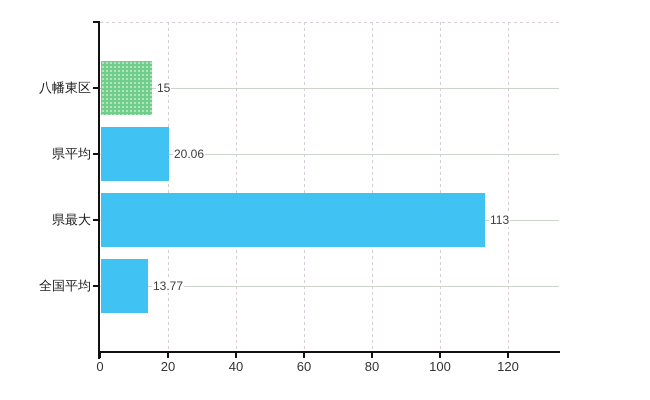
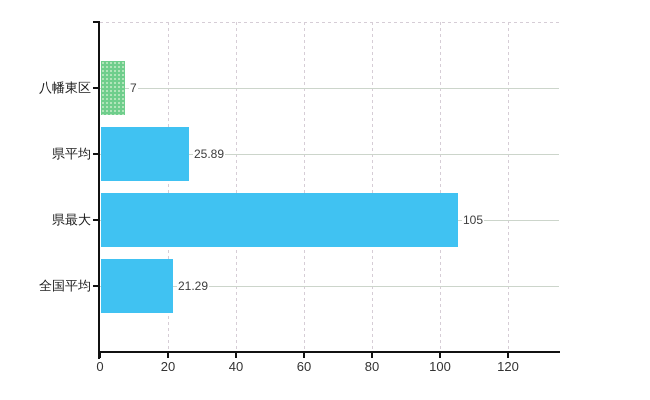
八幡東区: 15 -> 7
県平均: 20.06 -> 25.89
県最大: 113 -> 105
全国平均: 13.77 -> 21.29
